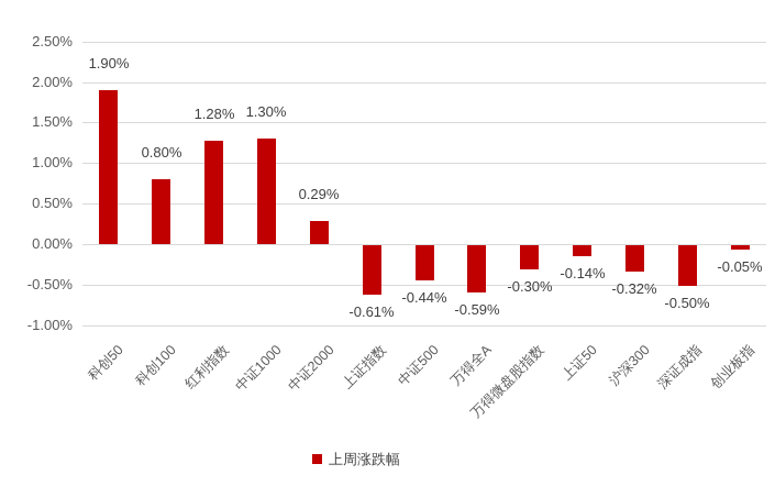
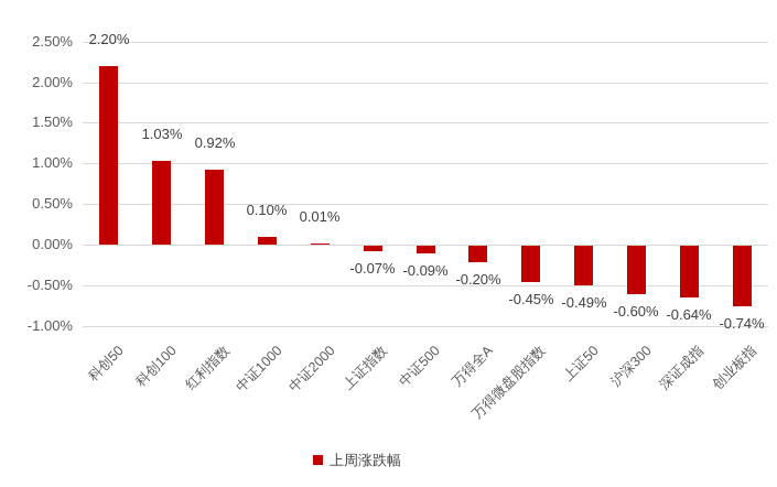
科创50: 1.90% -> 2.20%
科创100: 0.80% -> 1.03%
红利指数: 1.28% -> 0.92%
中证1000: 1.30% -> 0.10%
中证2000: 0.29% -> 0.01%
上证指数: -0.61% -> -0.07%
中证500: -0.44% -> -0.09%
万得全A: -0.59% -> -0.20%
万得微盘股指数: -0.30% -> -0.45%
上证50: -0.14% -> -0.49%
沪深300: -0.32% -> -0.60%
深证成指: -0.50% -> -0.64%
创业板指: -0.05% -> -0.74%
